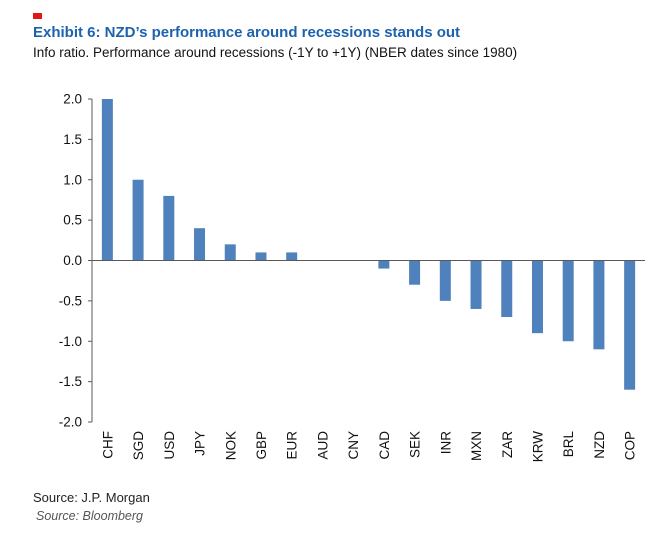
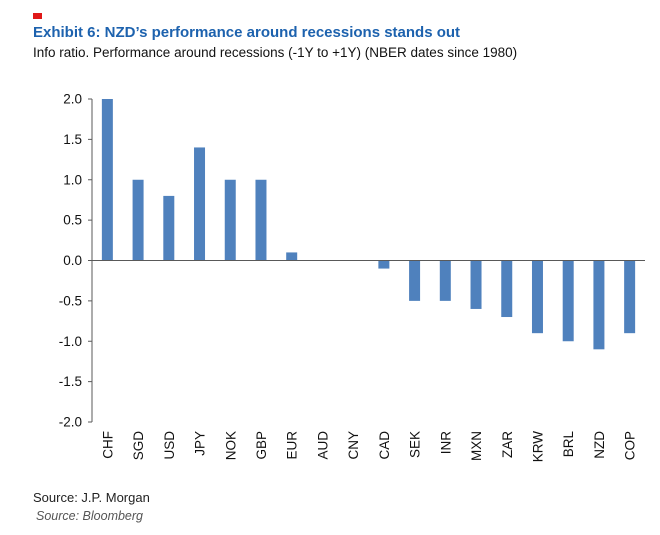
JPY: 0.4 -> 1.4
NOK: 0.2 -> 1.0
GBP: 0.1 -> 1.0
SEK: -0.3 -> -0.5
COP: -1.6 -> -0.9
